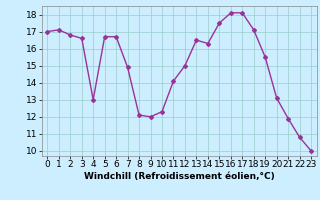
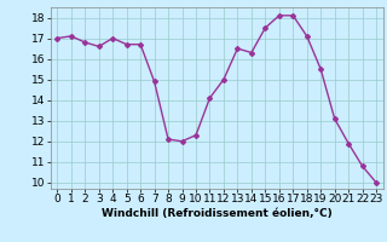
4: 13.0 -> 17.0
